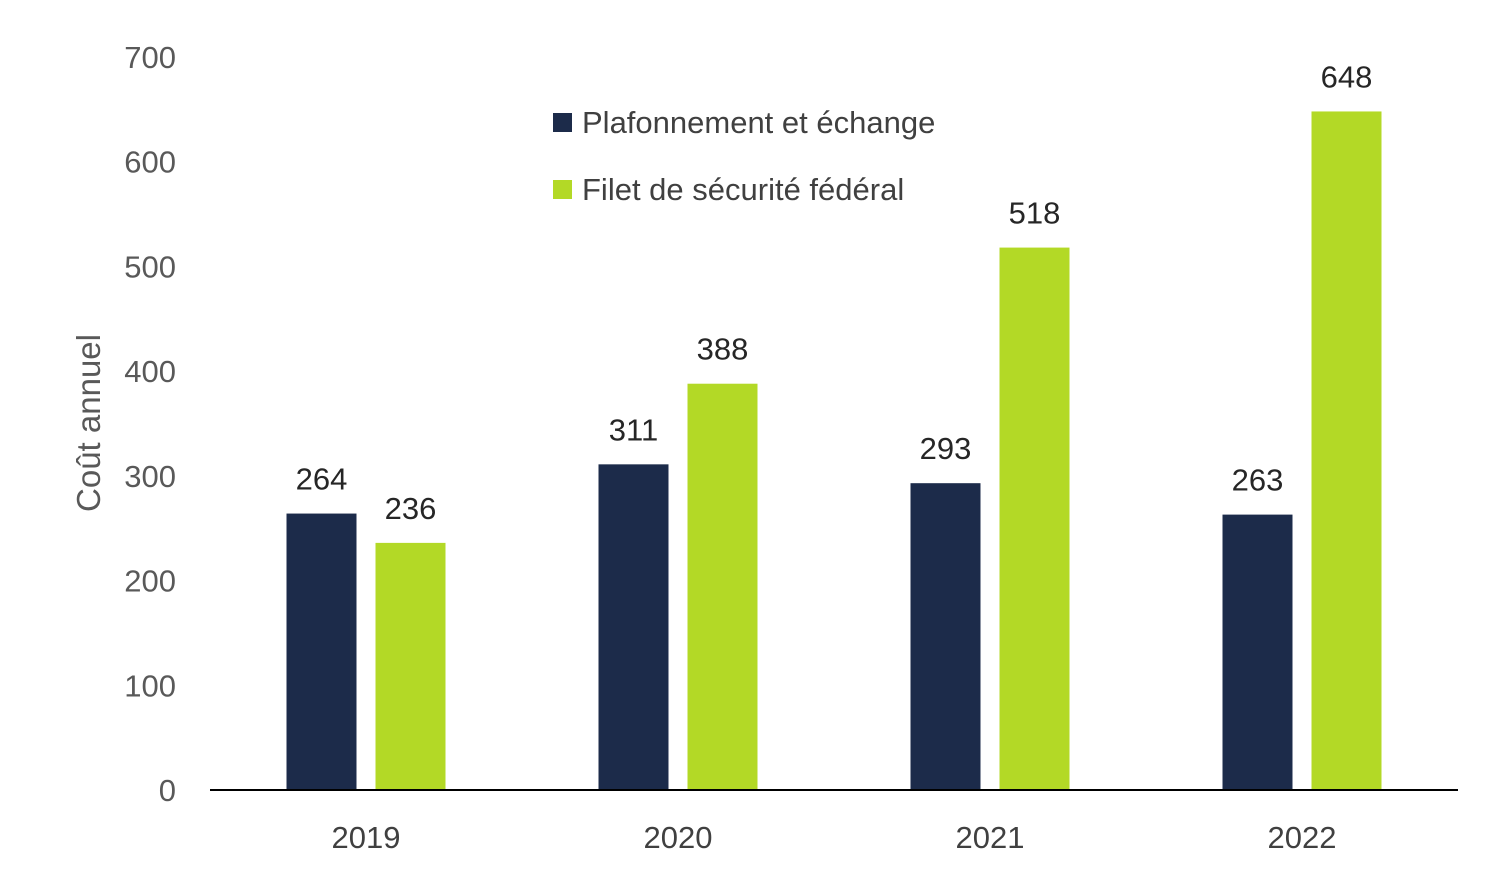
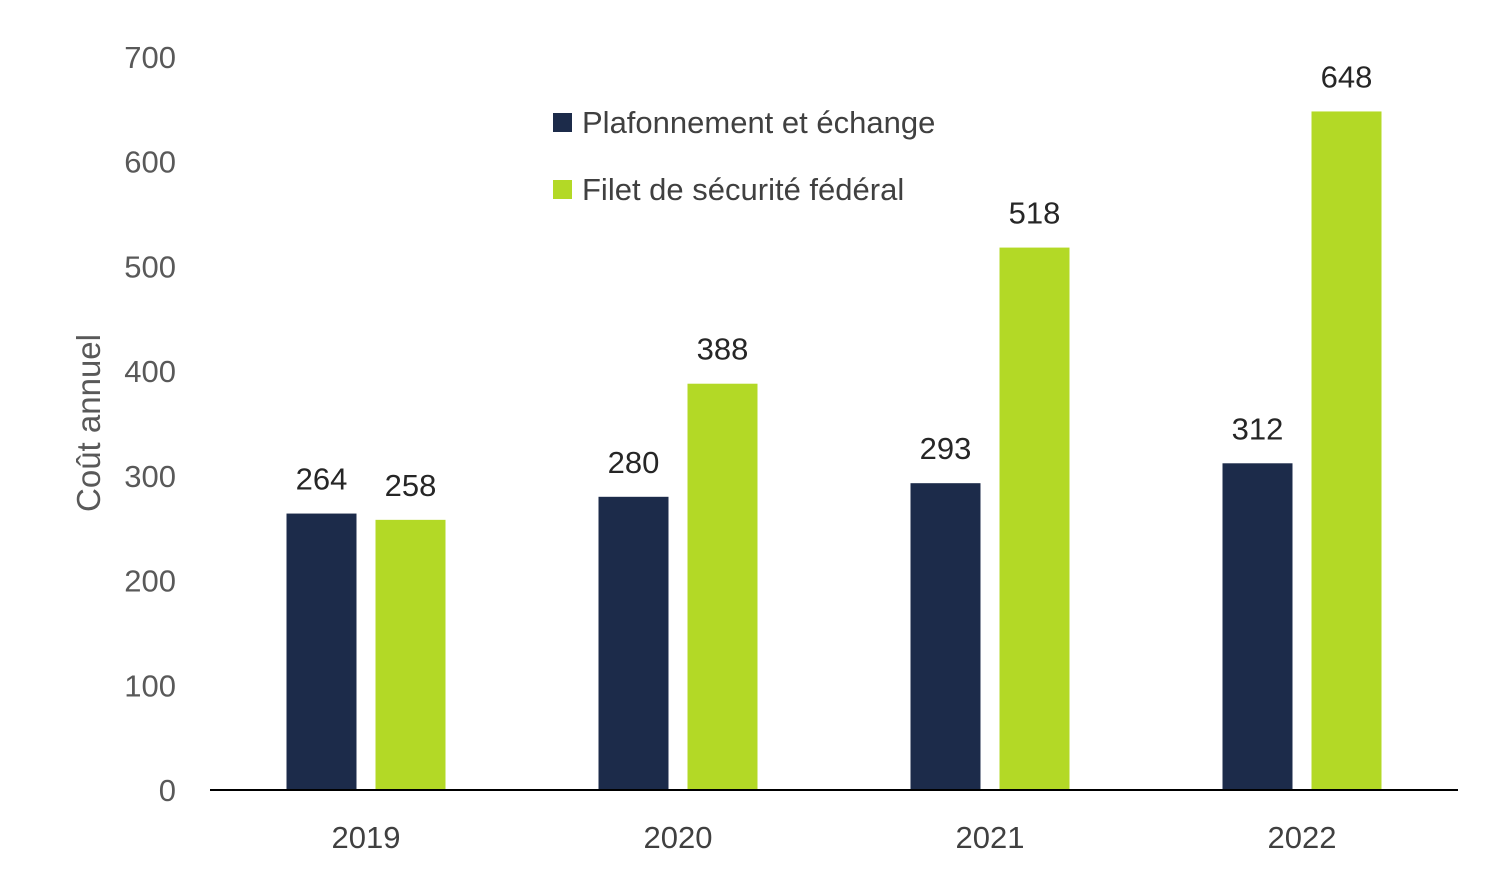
Filet de sécurité fédéral/2019: 236 -> 258
Plafonnement et échange/2020: 311 -> 280
Plafonnement et échange/2022: 263 -> 312
